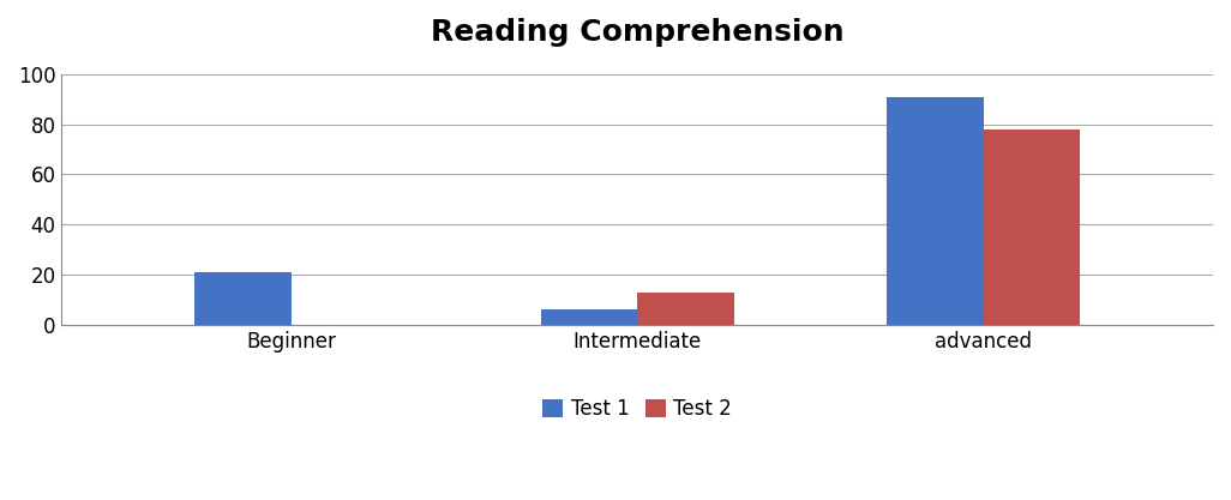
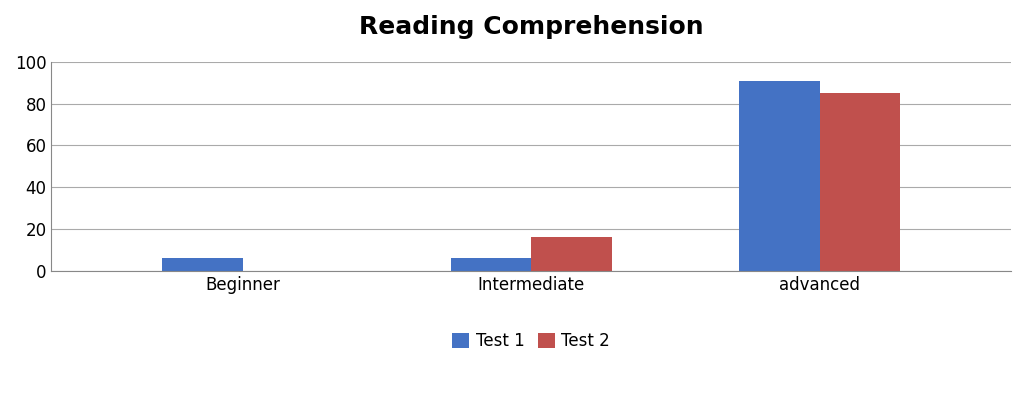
Test 1/Beginner: 21 -> 6
Test 2/Intermediate: 13 -> 16
Test 2/advanced: 78 -> 85
